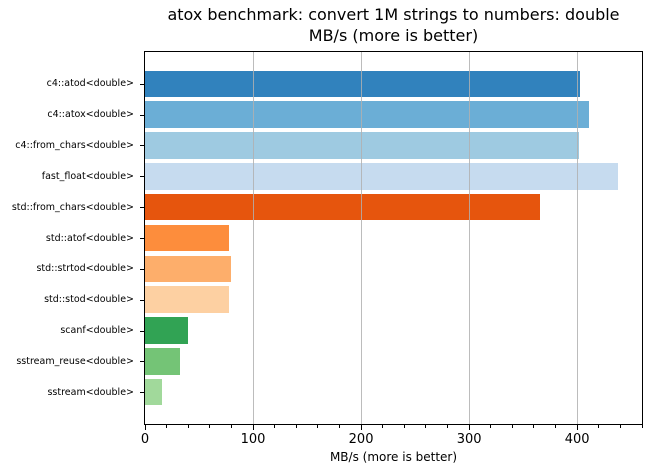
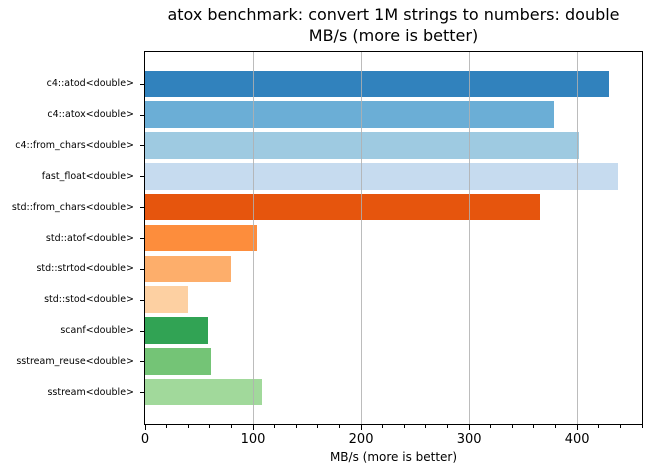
c4::atod<double>: 403 -> 429
c4::atox<double>: 411 -> 379
std::atof<double>: 78 -> 104
std::stod<double>: 78 -> 40
scanf<double>: 40 -> 58
sstream_reuse<double>: 32 -> 61
sstream<double>: 16 -> 108
